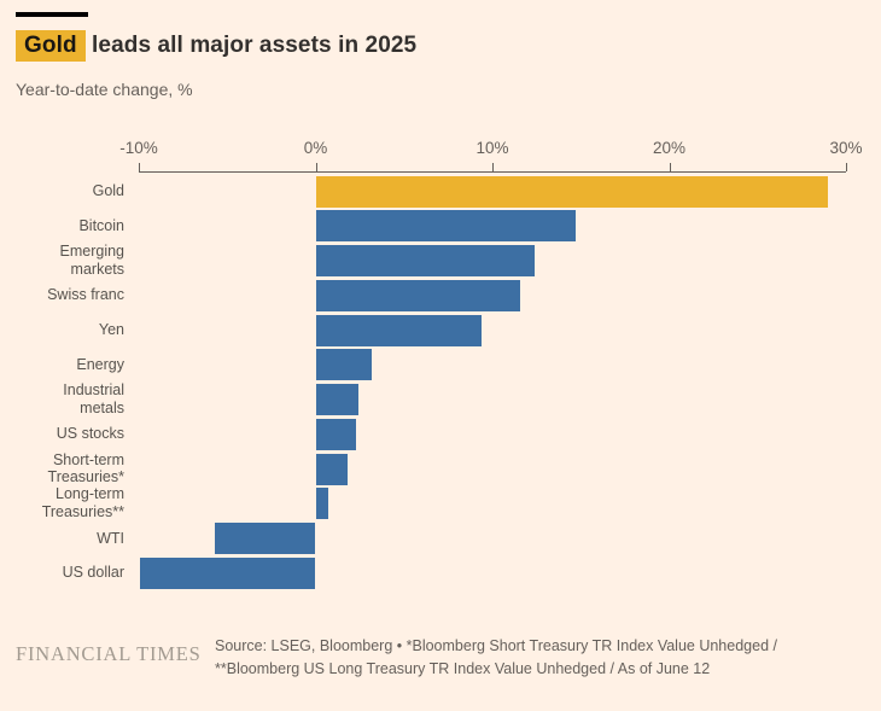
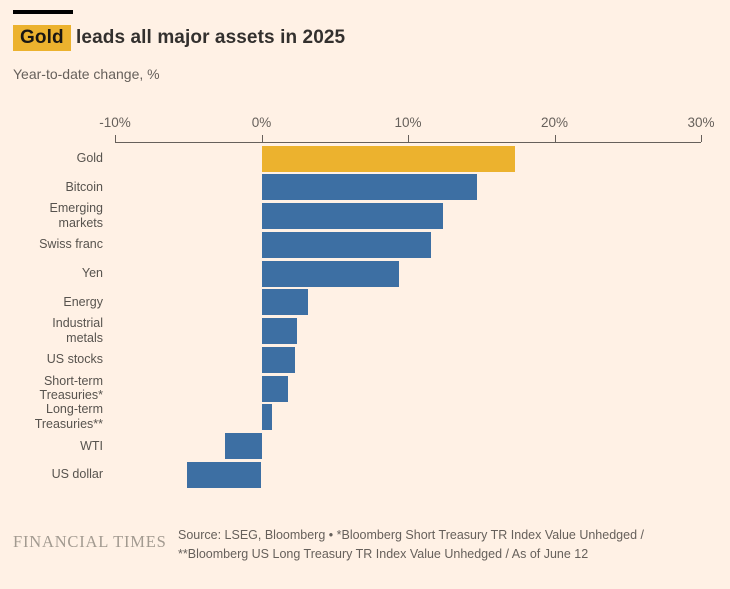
Gold: 29.0% -> 17.3%
WTI: -5.7% -> -2.5%
US dollar: -9.9% -> -5.1%
